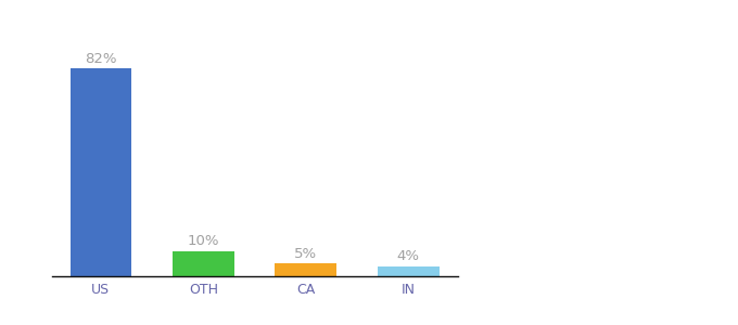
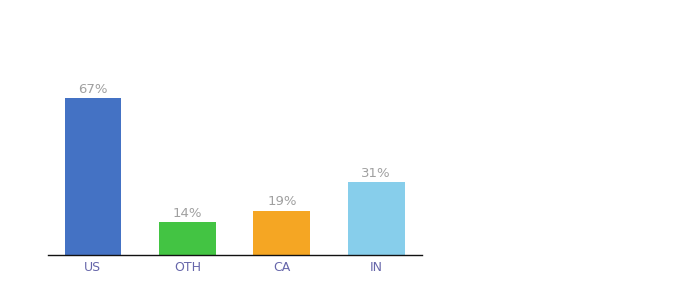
US: 82% -> 67%
OTH: 10% -> 14%
CA: 5% -> 19%
IN: 4% -> 31%
